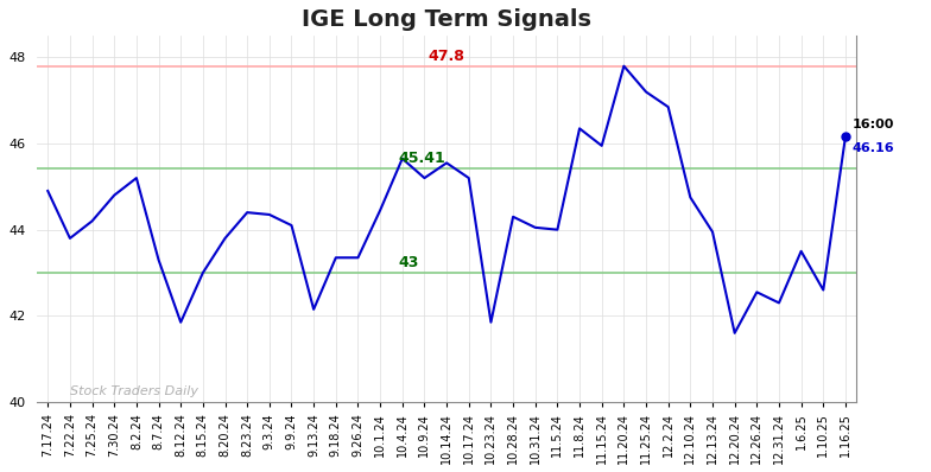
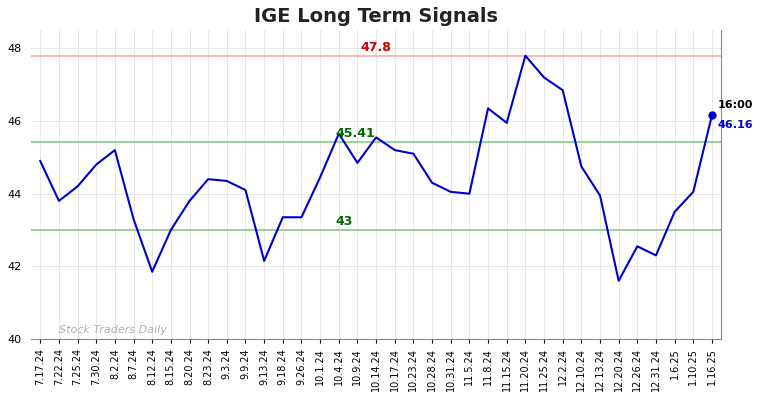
10.9.24: 45.20 -> 44.85
10.23.24: 41.85 -> 45.10
1.10.25: 42.60 -> 44.05
